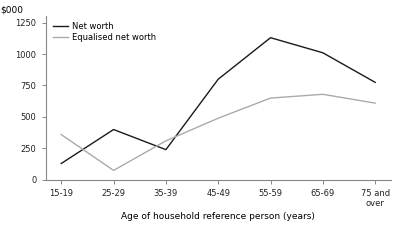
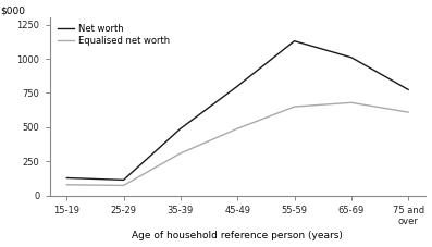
Equalised net worth/15-19: 360 -> 80
Net worth/25-29: 400 -> 120
Net worth/35-39: 240 -> 490
